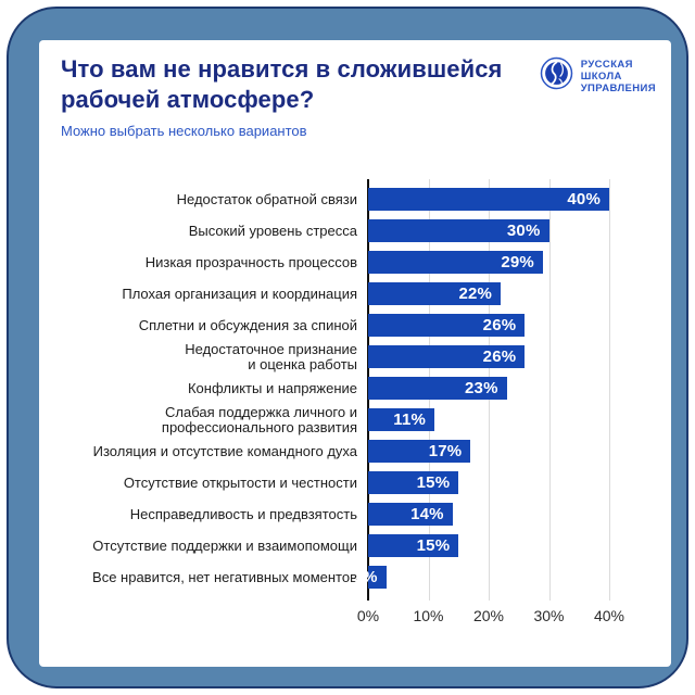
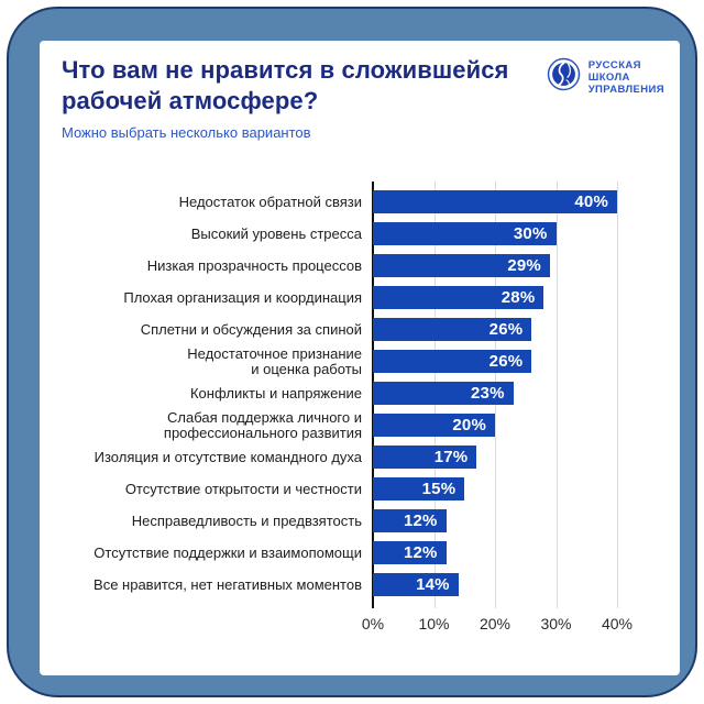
Плохая организация и координация: 22% -> 28%
Слабая поддержка личного и профессионального развития: 11% -> 20%
Несправедливость и предвзятость: 14% -> 12%
Отсутствие поддержки и взаимопомощи: 15% -> 12%
Все нравится, нет негативных моментов: 3% -> 14%
